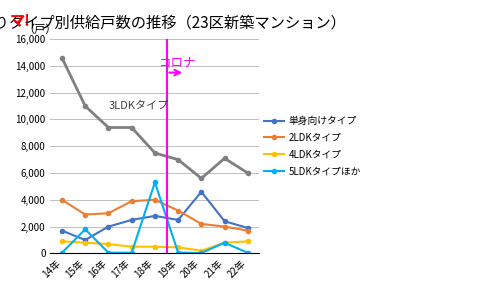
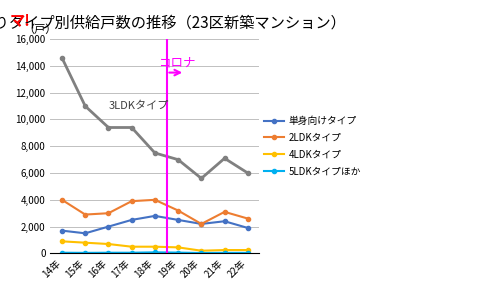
単身向けタイプ/15年: 1,000 -> 1,500
5LDKタイプほか/15年: 1,800 -> 0
5LDKタイプほか/18年: 5,300 -> 100
単身向けタイプ/20年: 4,600 -> 2,200
2LDKタイプ/21年: 2,000 -> 3,100
4LDKタイプ/21年: 800 -> 200
5LDKタイプほか/21年: 800 -> 0
2LDKタイプ/22年: 1,700 -> 2,600
4LDKタイプ/22年: 900 -> 200
